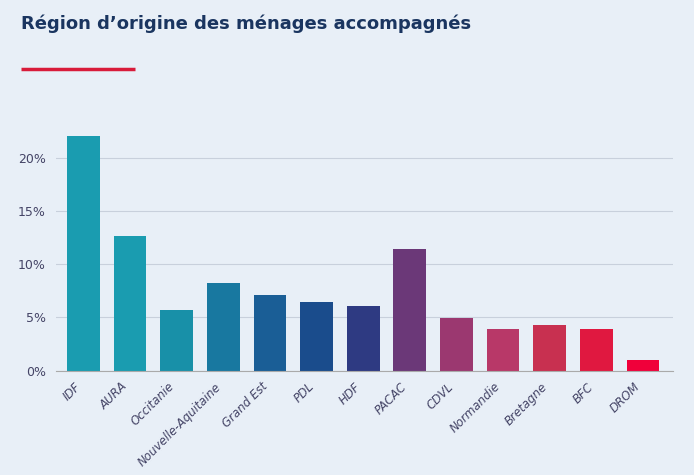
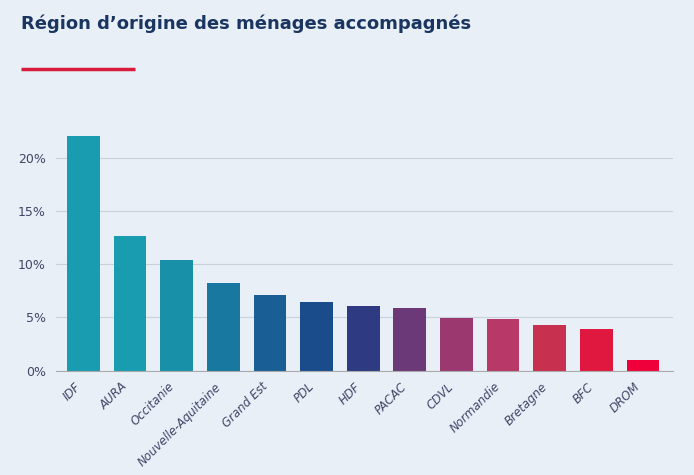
Occitanie: 5.7% -> 10.4%
PACAC: 11.4% -> 5.9%
Normandie: 3.9% -> 4.8%
